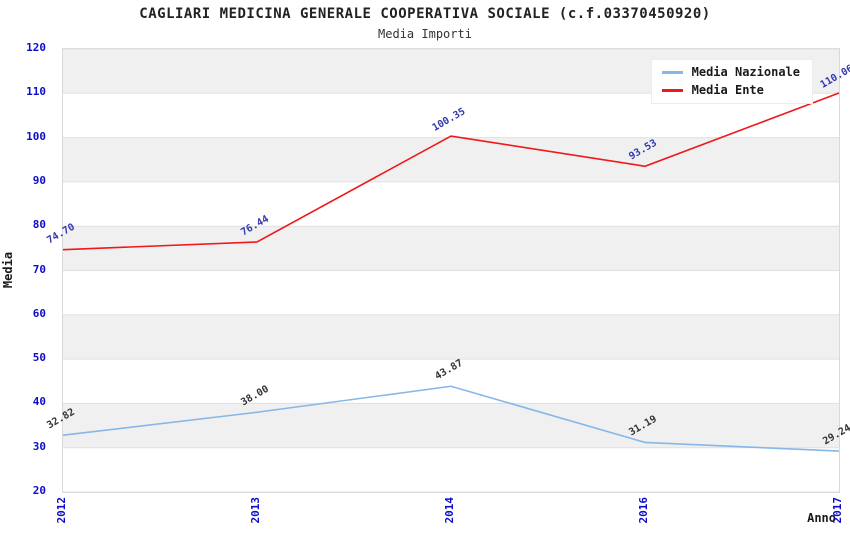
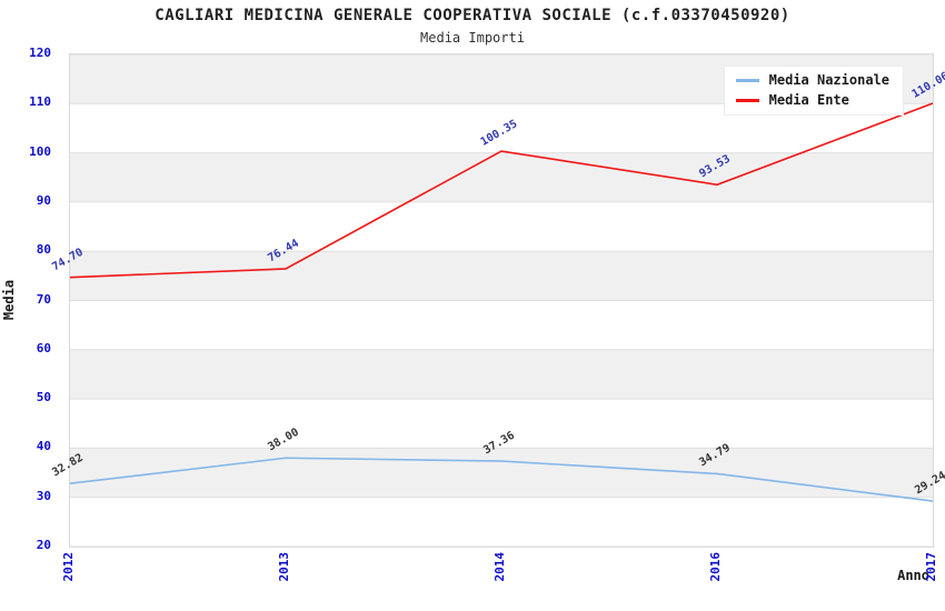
Media Nazionale/2014: 43.87 -> 37.36
Media Nazionale/2016: 31.19 -> 34.79
